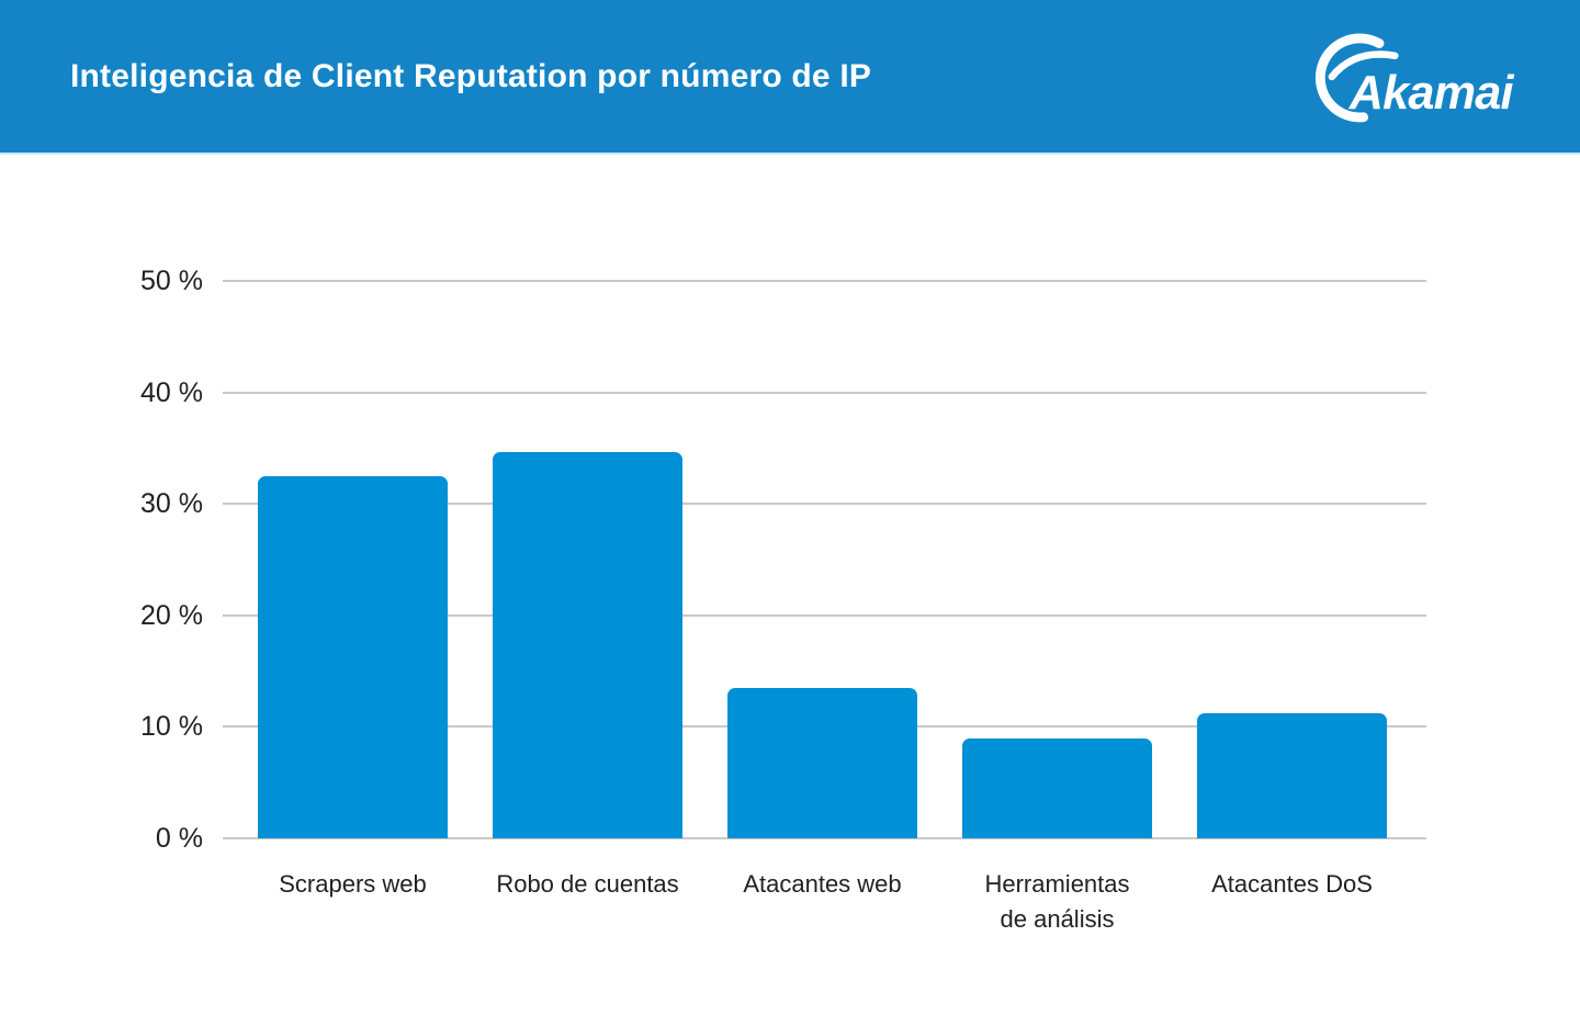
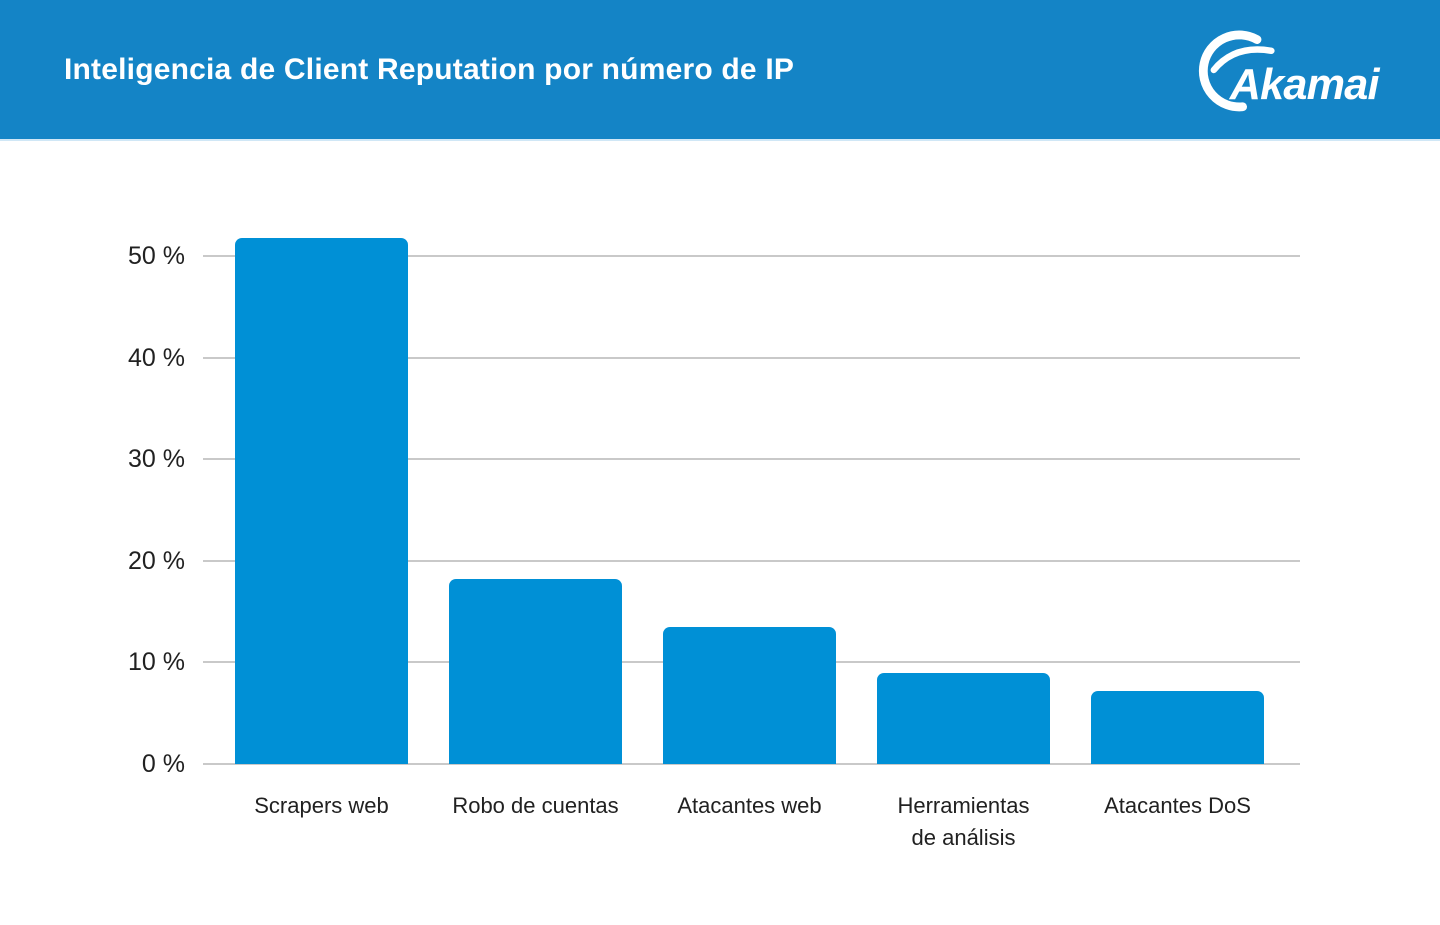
Scrapers web: 32.5% -> 51.8%
Robo de cuentas: 34.6% -> 18.2%
Atacantes DoS: 11.2% -> 7.2%
